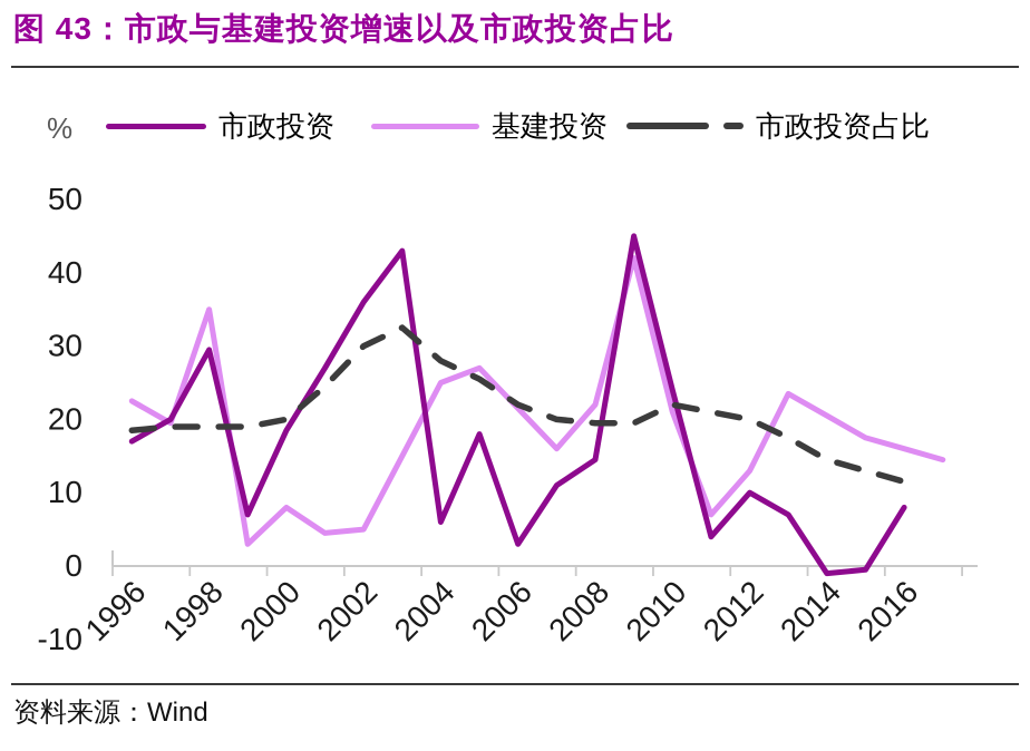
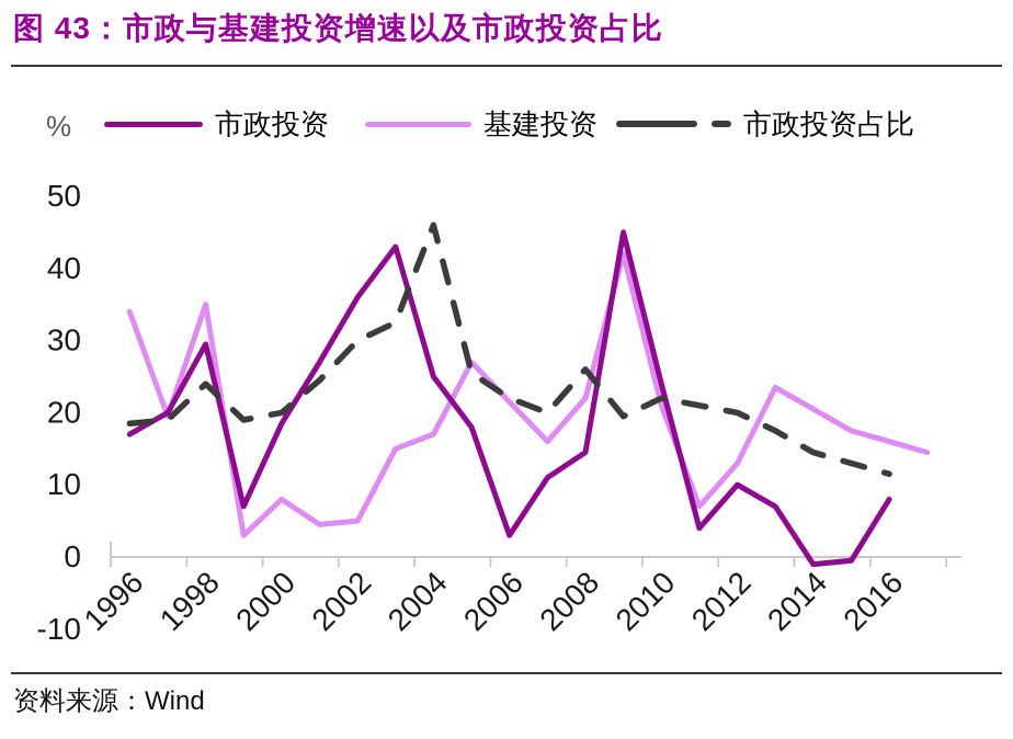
基建投资/1996: 22 -> 34
市政投资占比/1998: 19 -> 24
市政投资/2004: 6 -> 25
基建投资/2004: 25 -> 17
市政投资占比/2004: 28 -> 46
市政投资占比/2008: 20 -> 26
